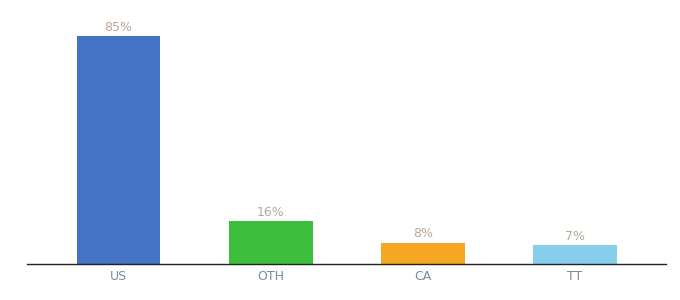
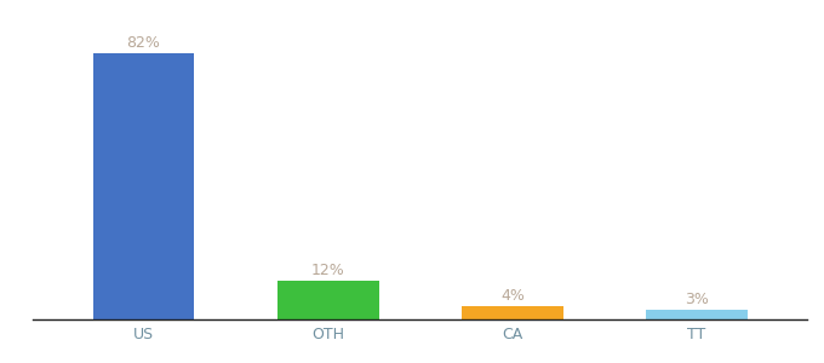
US: 85% -> 82%
OTH: 16% -> 12%
CA: 8% -> 4%
TT: 7% -> 3%
